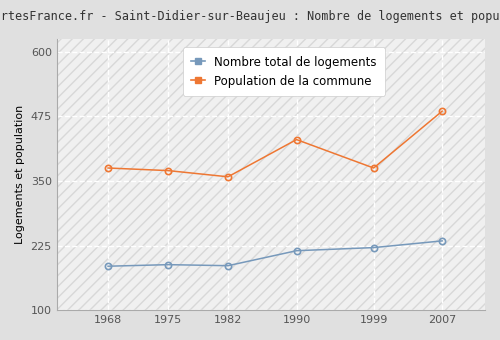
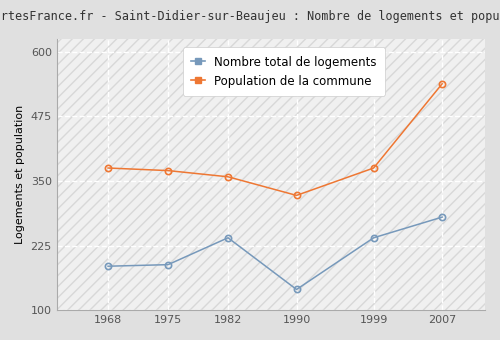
Nombre total de logements/1982: 186 -> 240
Nombre total de logements/1990: 215 -> 140
Population de la commune/1990: 430 -> 322
Nombre total de logements/1999: 221 -> 240
Nombre total de logements/2007: 234 -> 280
Population de la commune/2007: 485 -> 538
